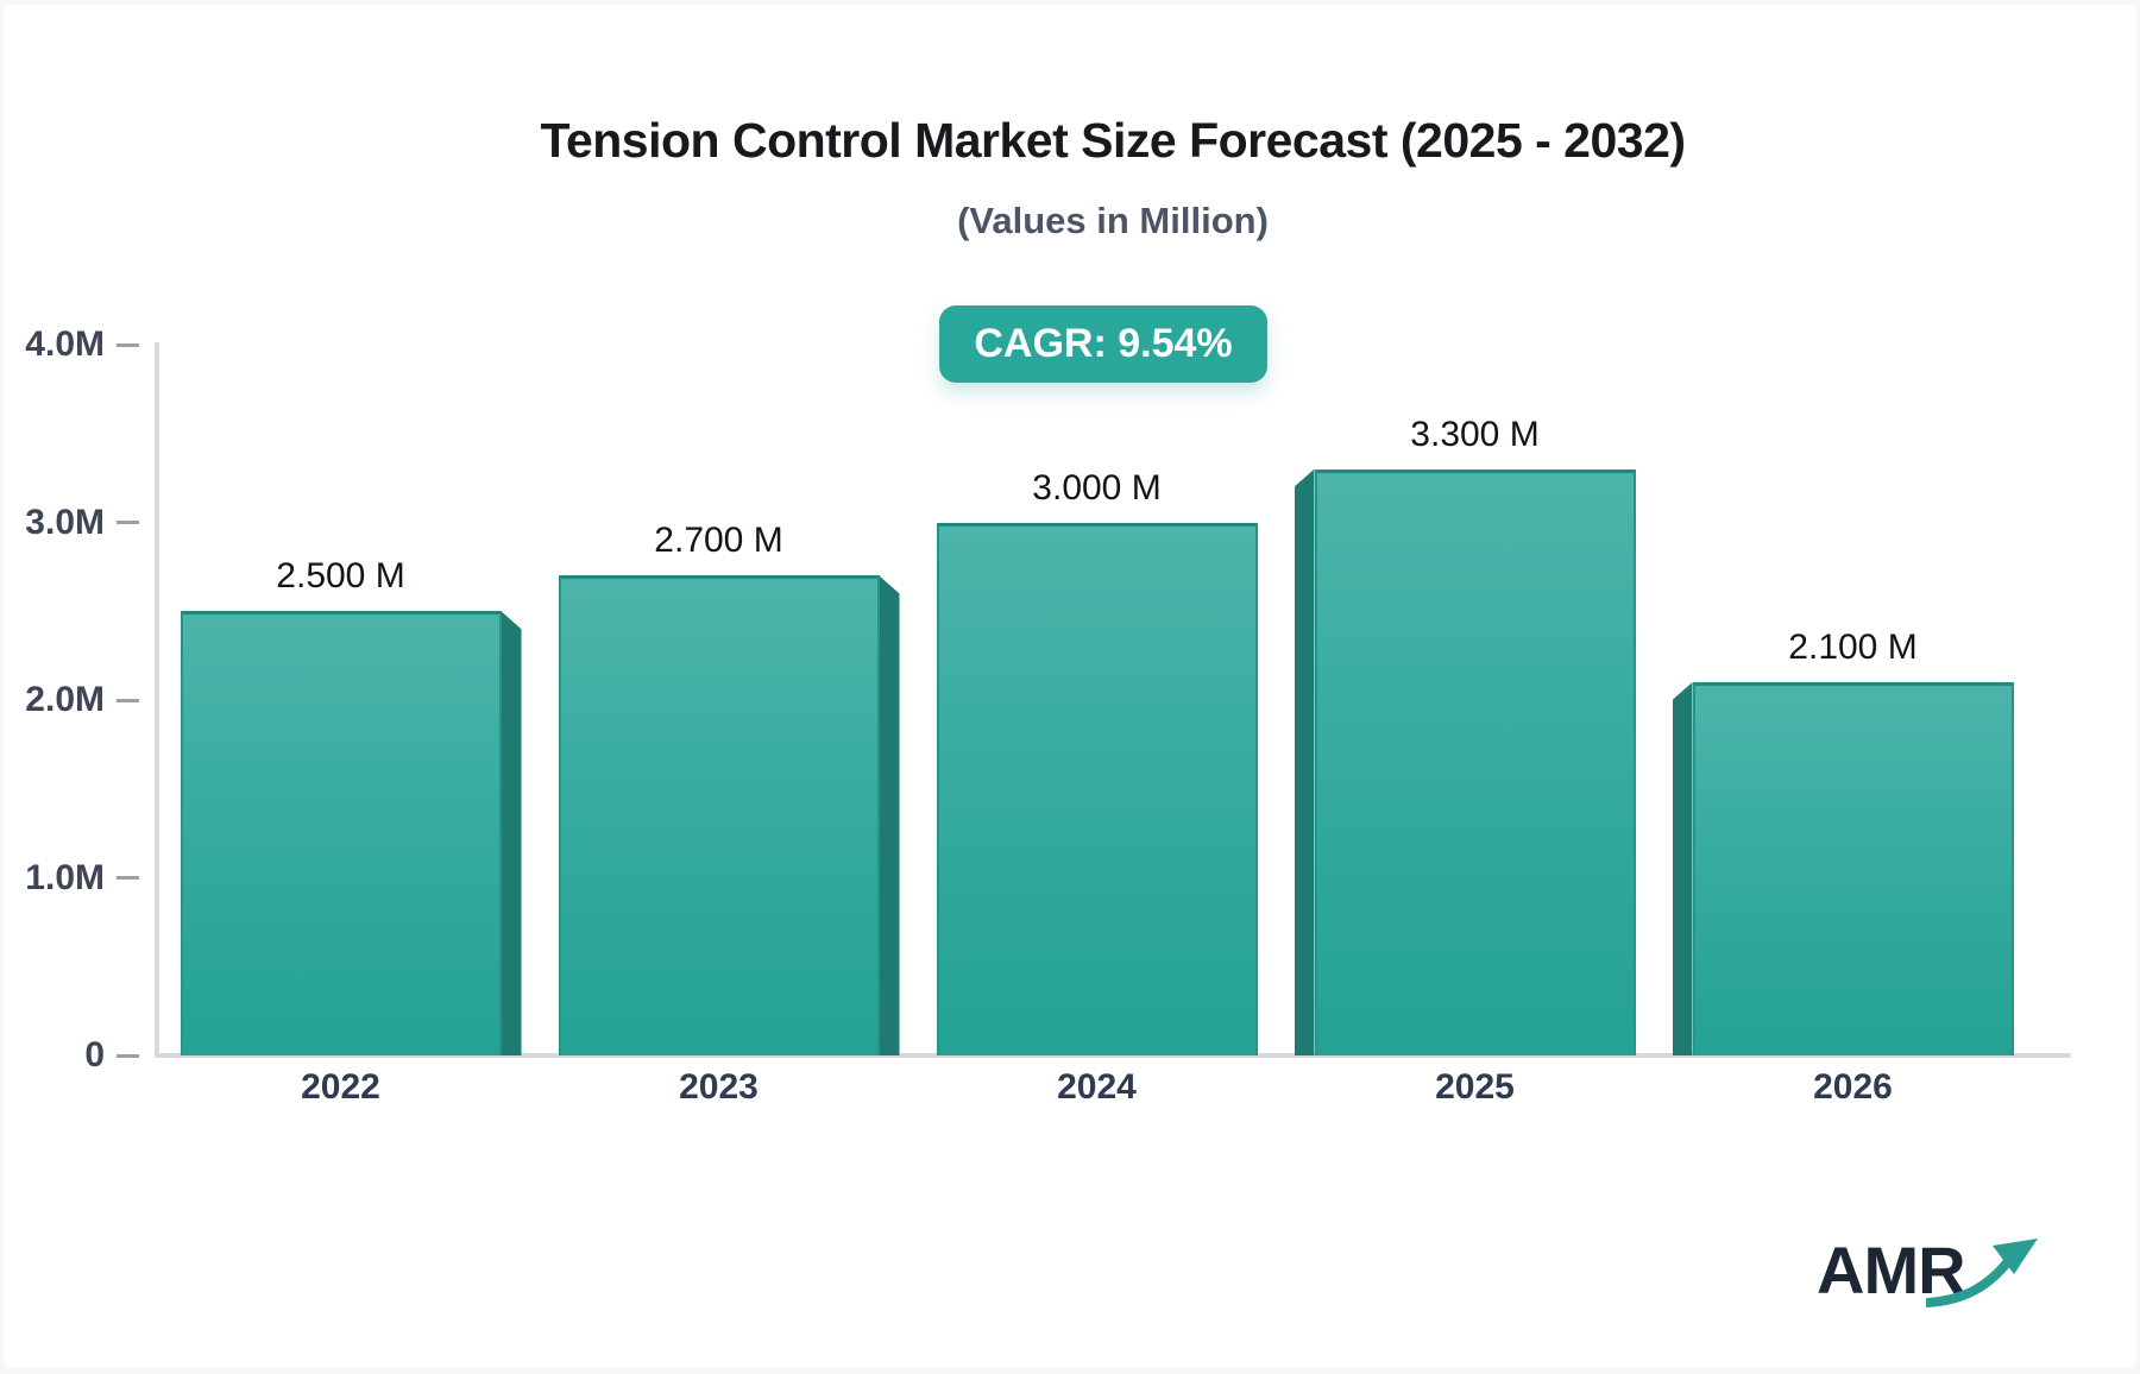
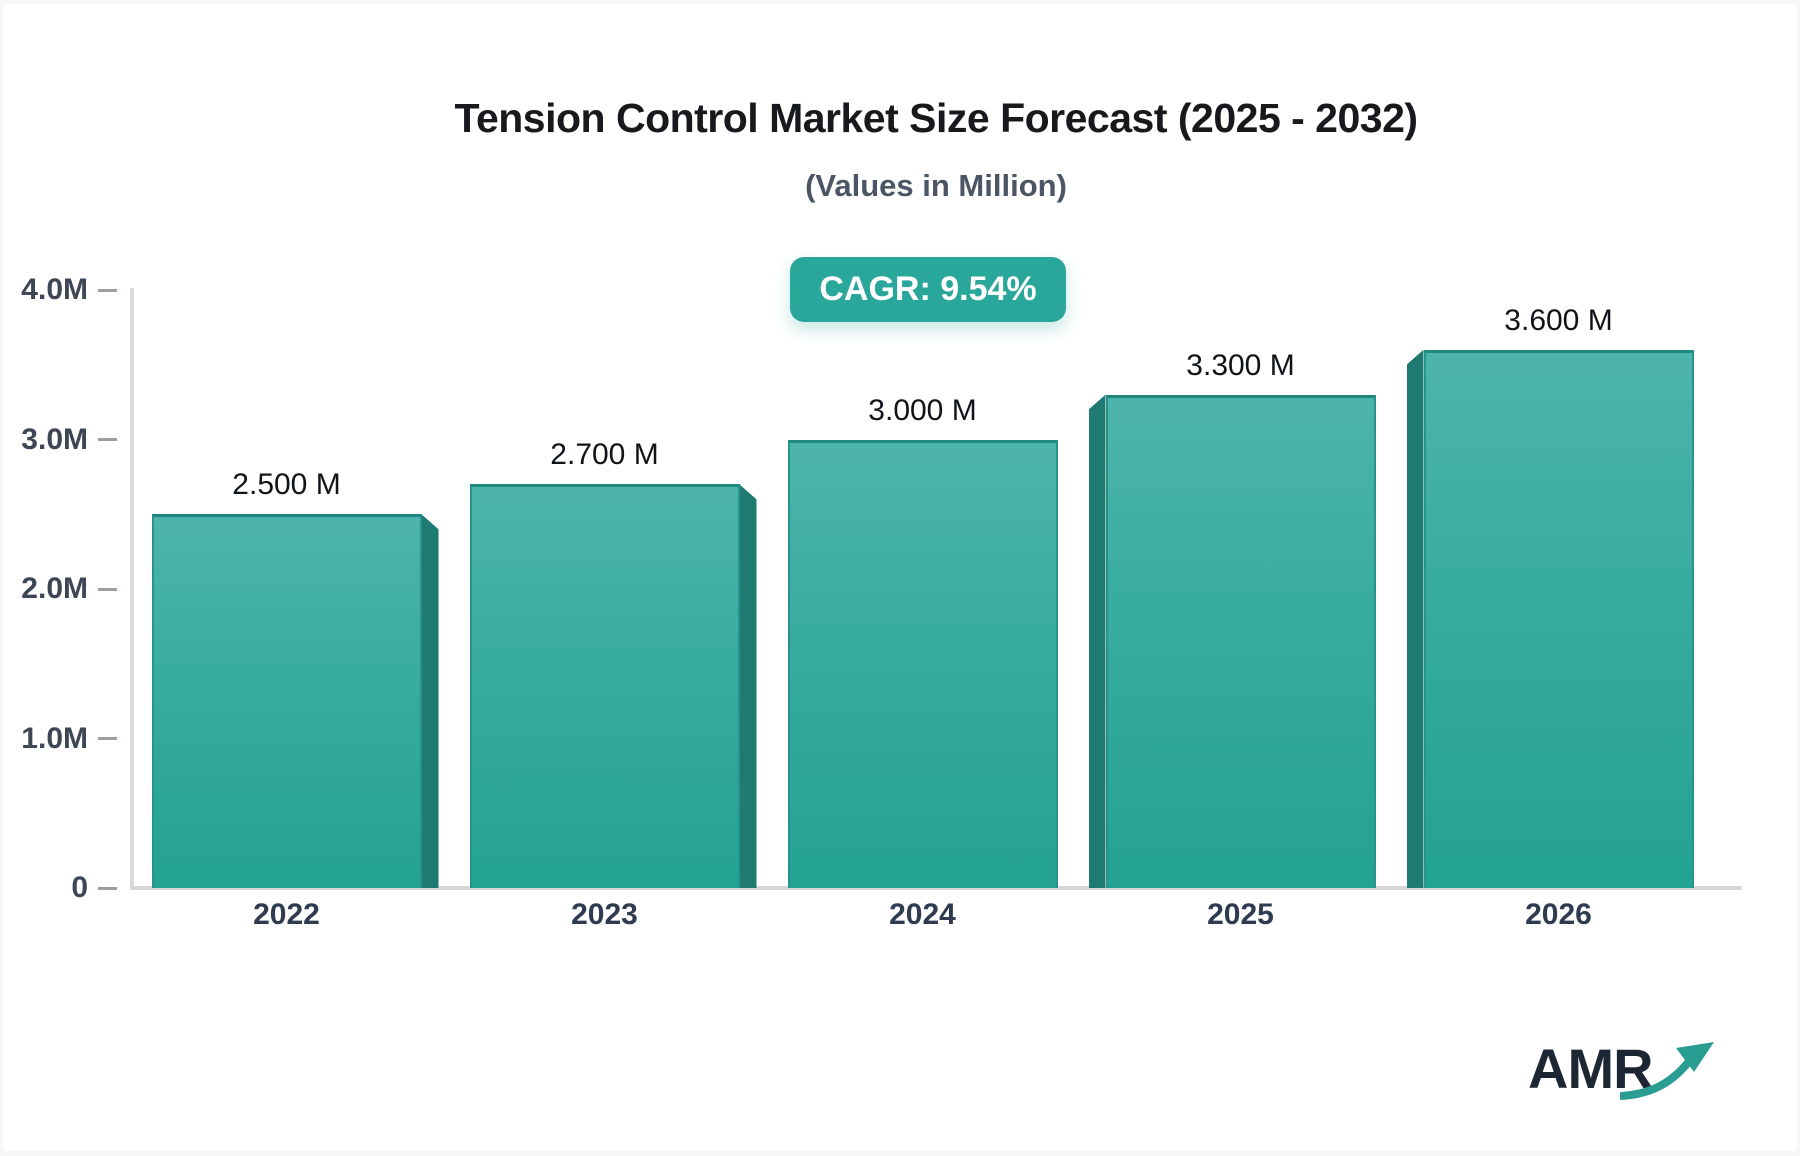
2026: 2.100 -> 3.600
